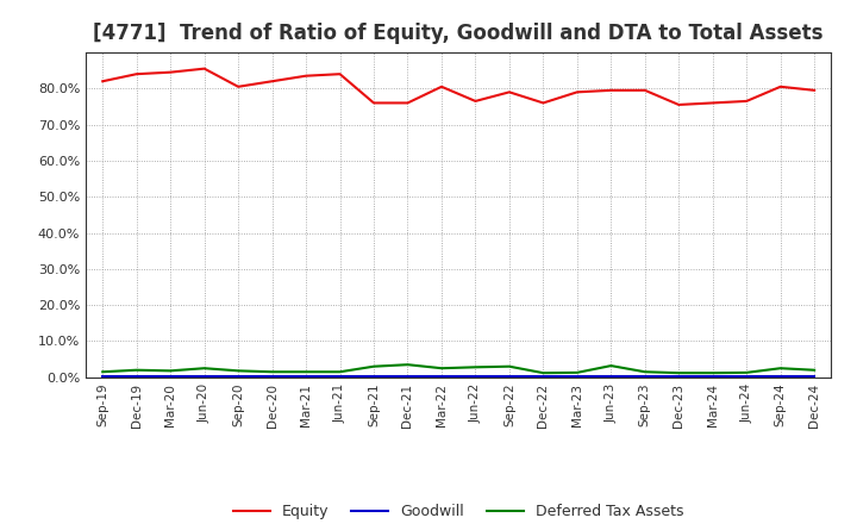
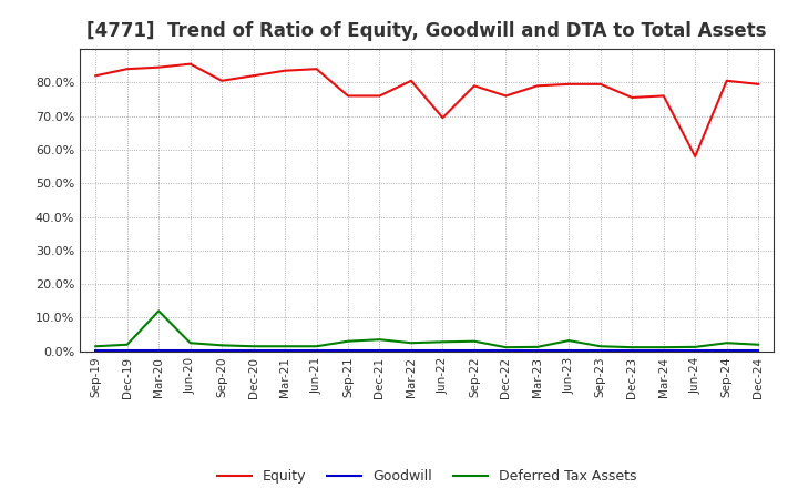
Deferred Tax Assets/Mar-20: 1.8% -> 12.0%
Equity/Jun-22: 76.5% -> 69.5%
Equity/Jun-24: 76.5% -> 58.0%
